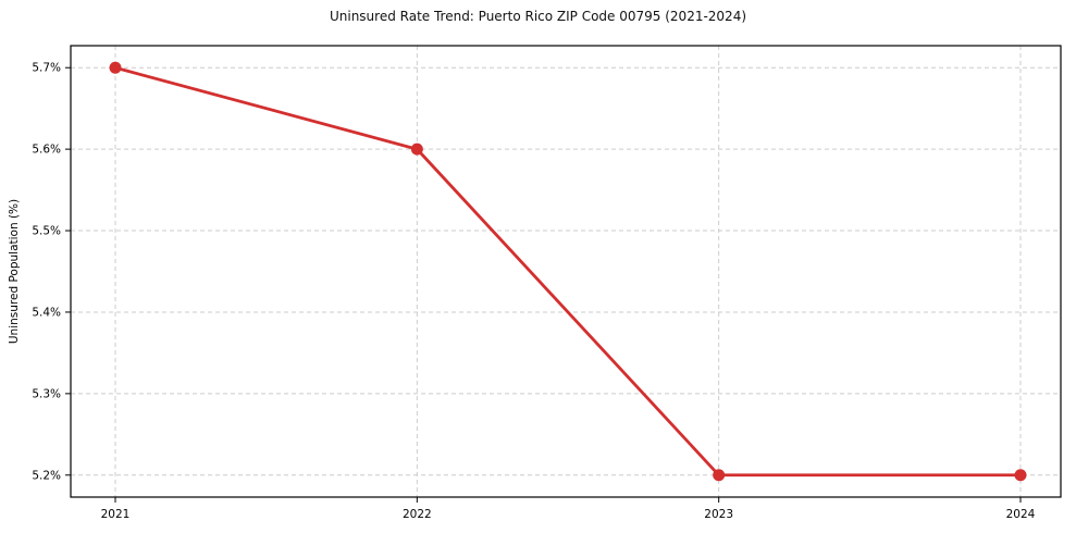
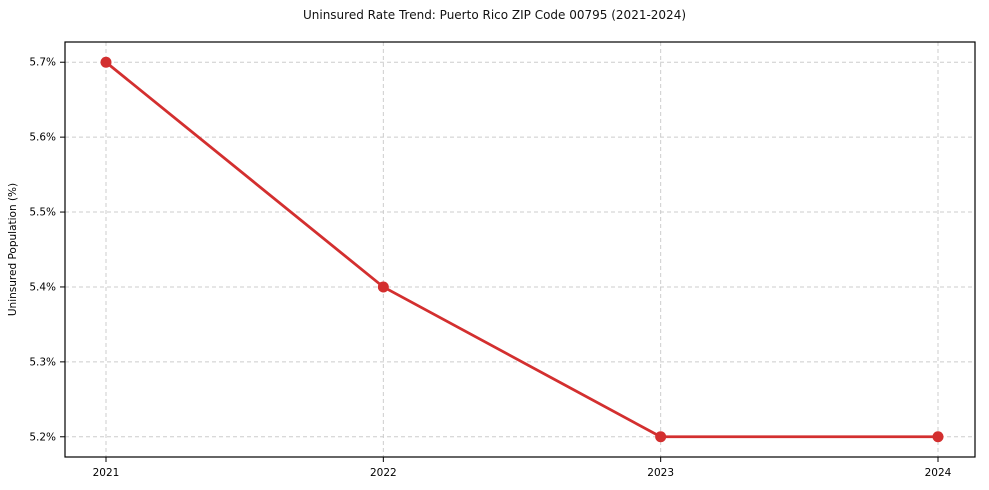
2022: 5.6% -> 5.4%
